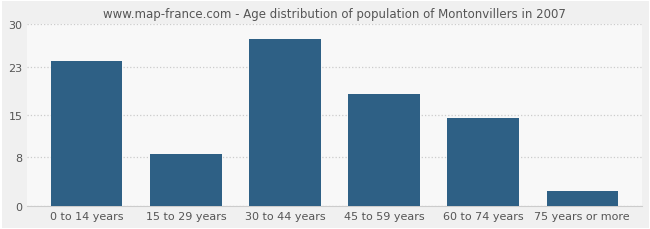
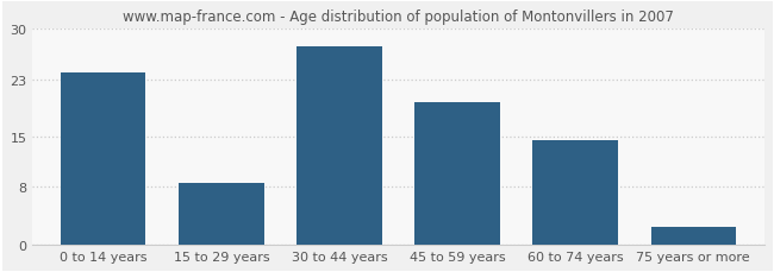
45 to 59 years: 18.5 -> 19.8
